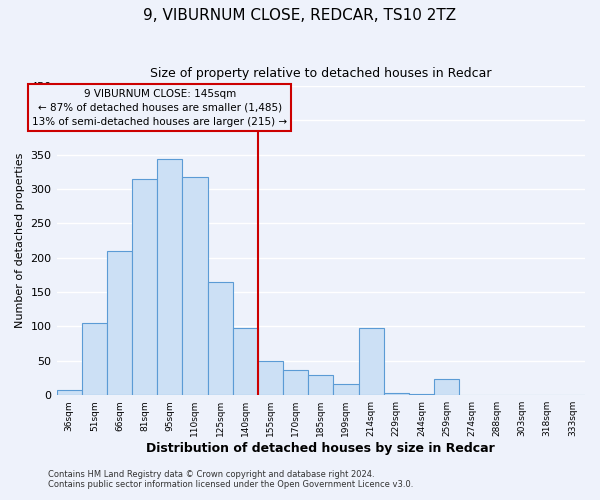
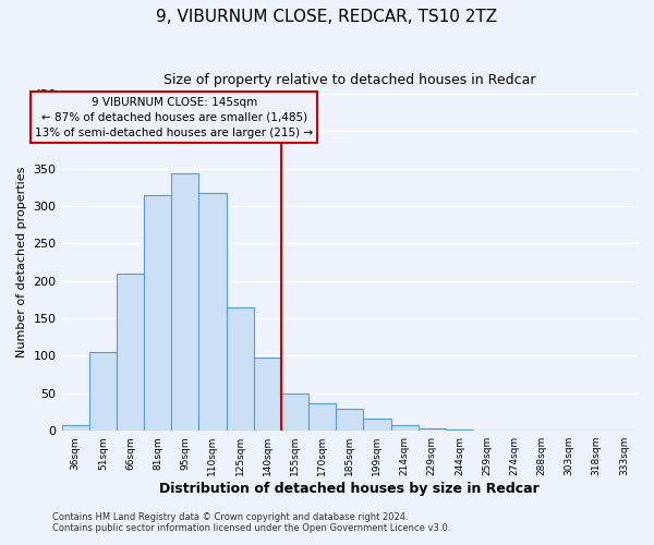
214sqm: 98 -> 8
259sqm: 24 -> 1
